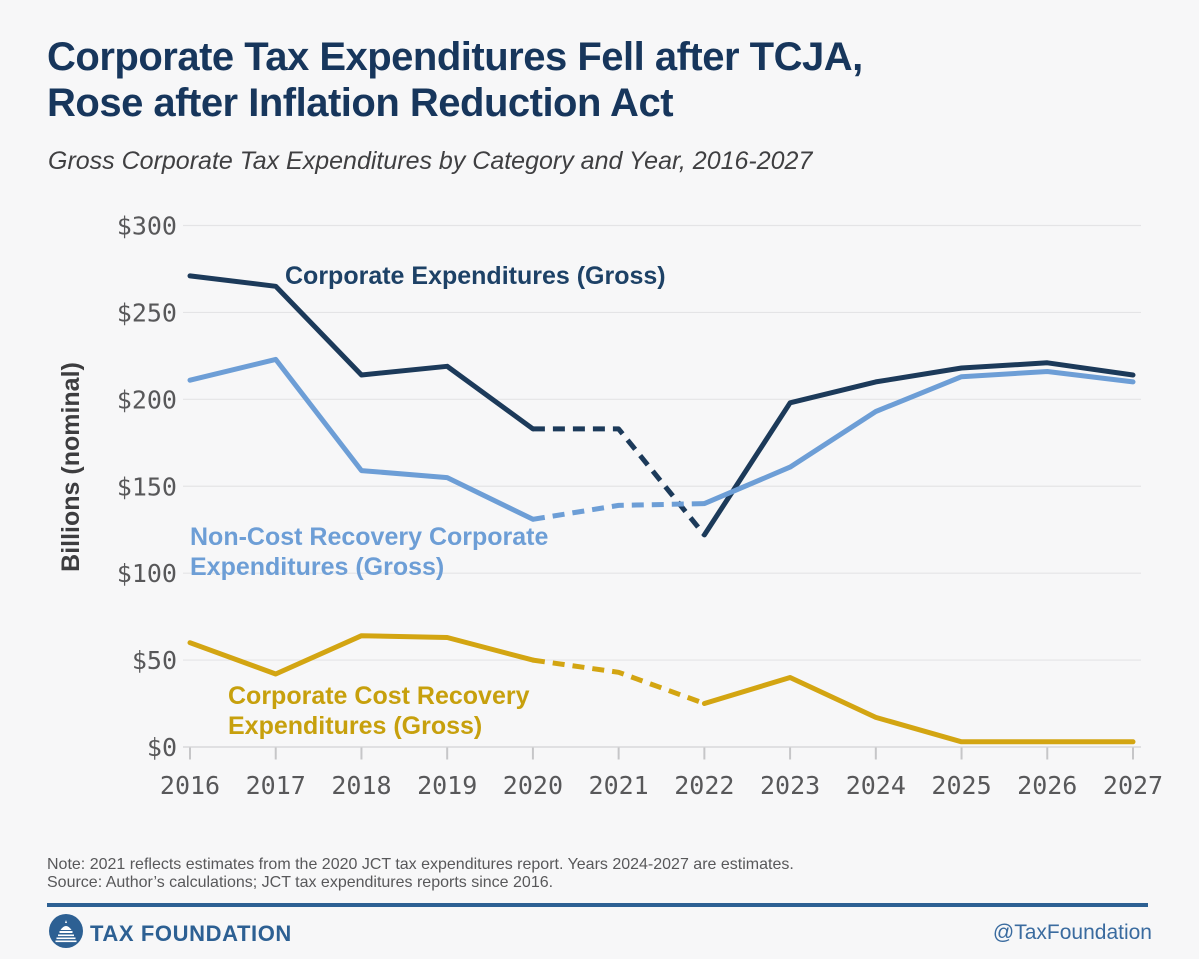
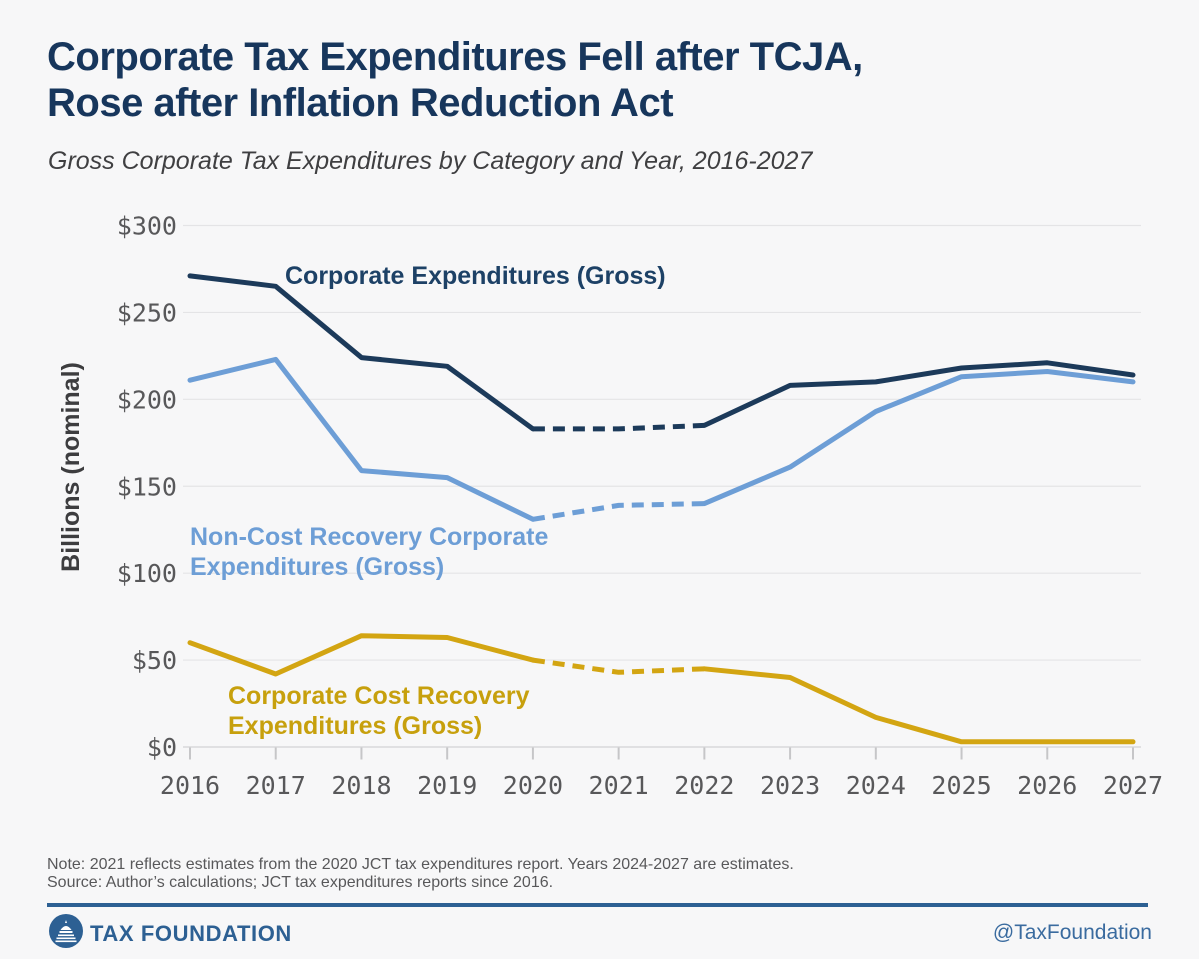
Corporate Expenditures (Gross)/2018: $214 -> $224
Corporate Expenditures (Gross)/2022: $122 -> $185
Corporate Cost Recovery Expenditures (Gross)/2022: $25 -> $45
Corporate Expenditures (Gross)/2023: $198 -> $208
